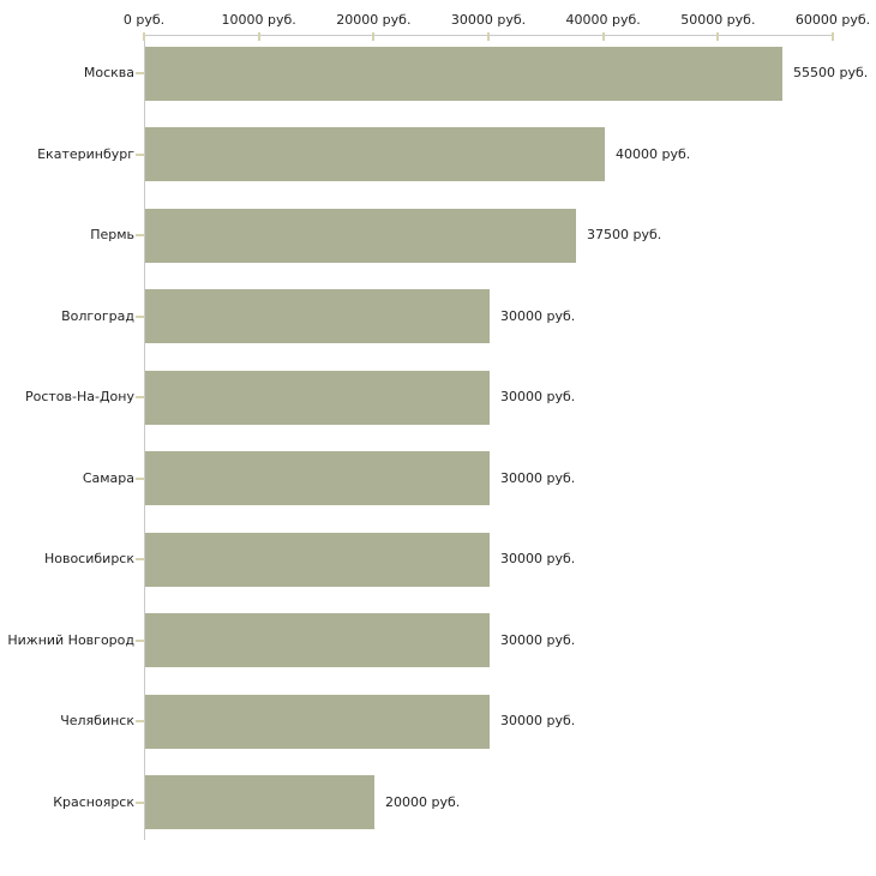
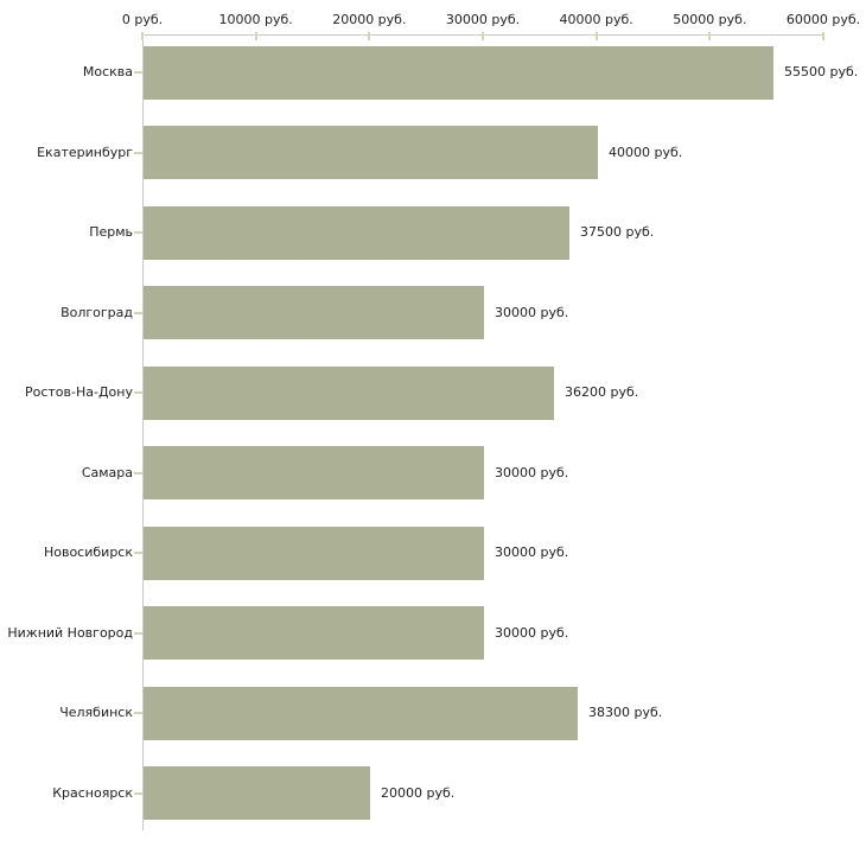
Ростов-На-Дону: 30000 -> 36200
Челябинск: 30000 -> 38300
